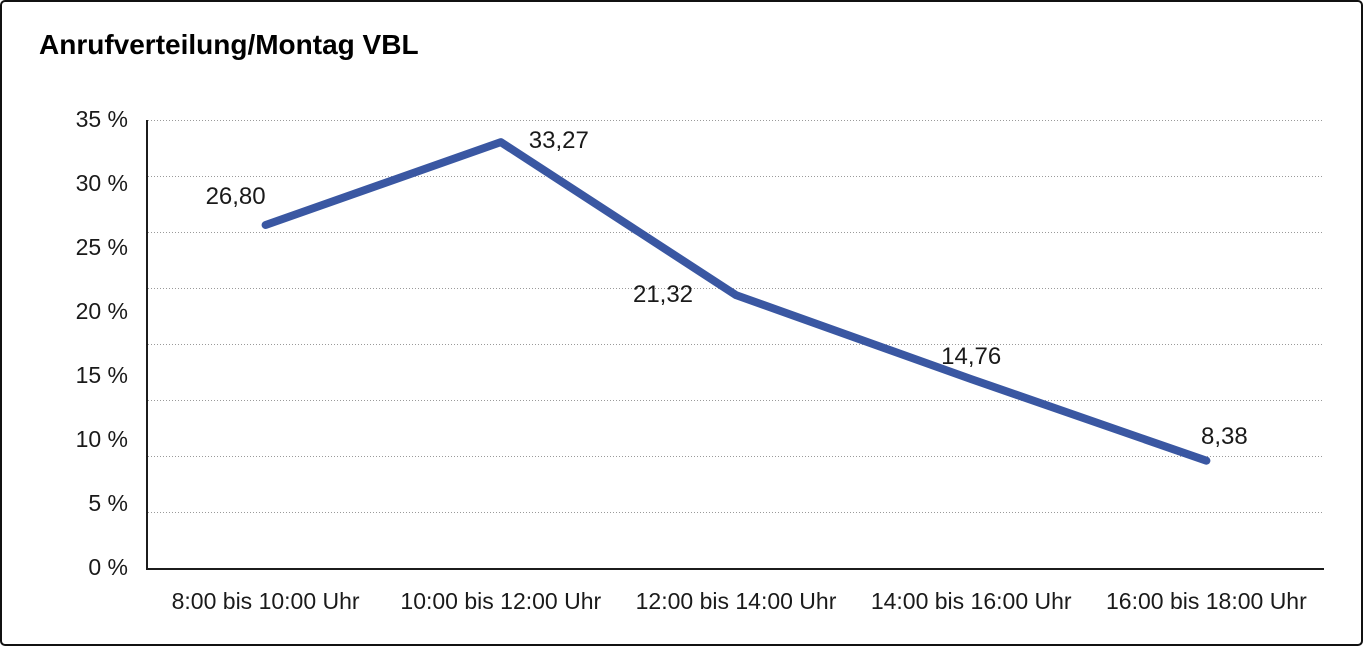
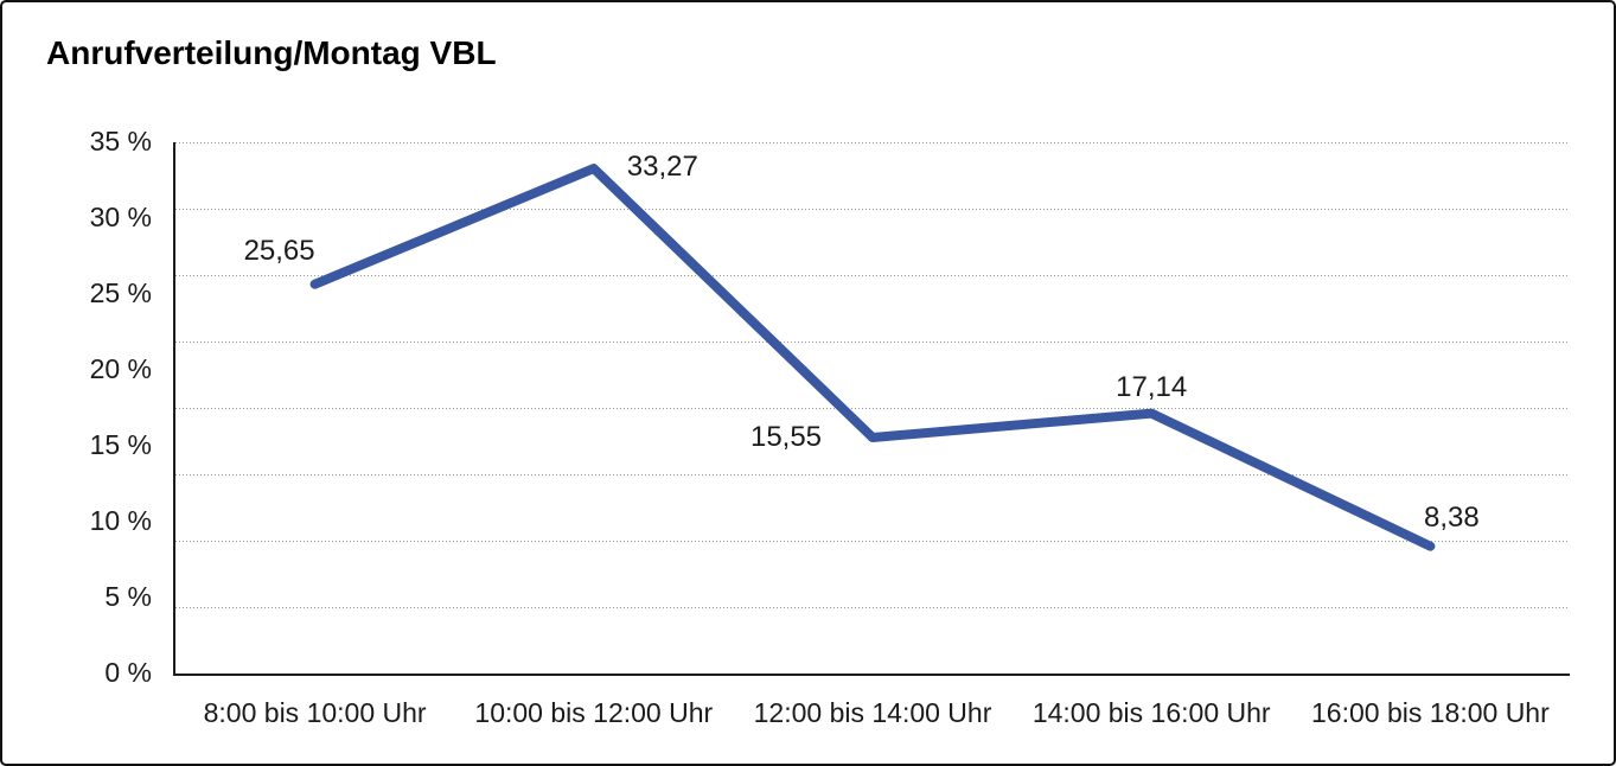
8:00 bis 10:00 Uhr: 26,80 -> 25,65
12:00 bis 14:00 Uhr: 21,32 -> 15,55
14:00 bis 16:00 Uhr: 14,76 -> 17,14
